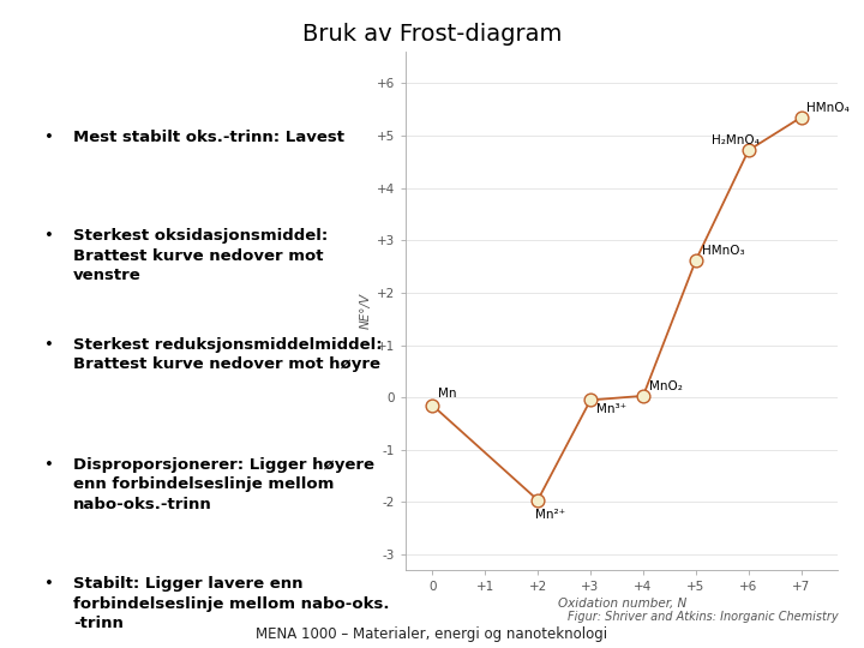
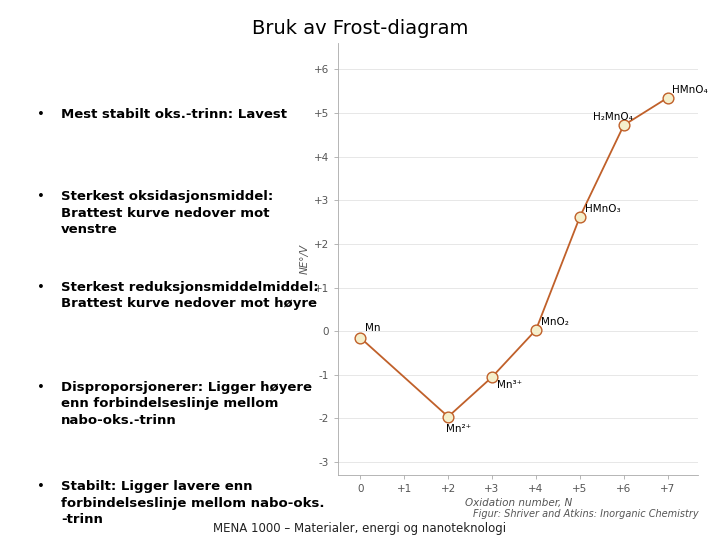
+3: -0.05 -> -1.05
